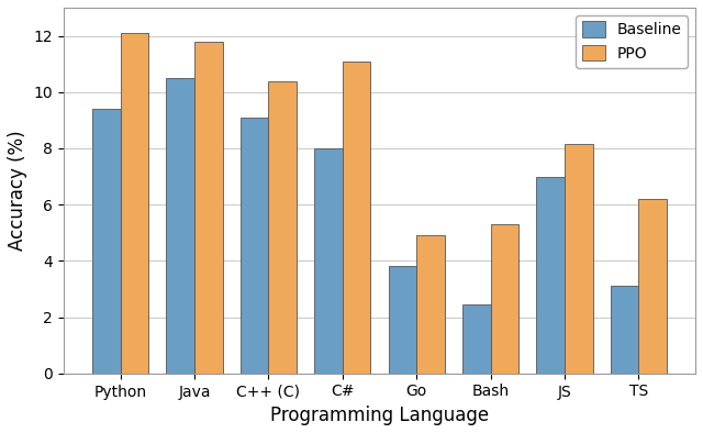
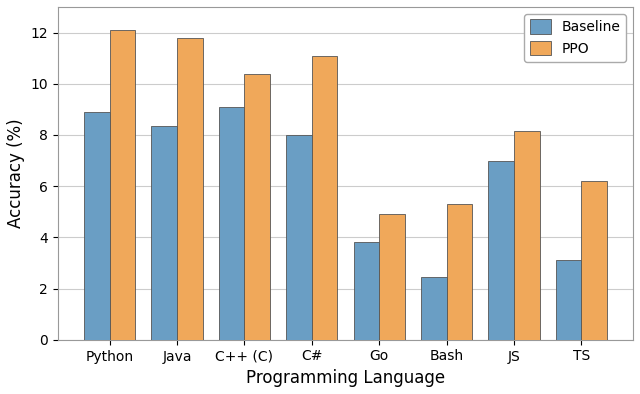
Baseline/Python: 9.40 -> 8.90
Baseline/Java: 10.50 -> 8.35
